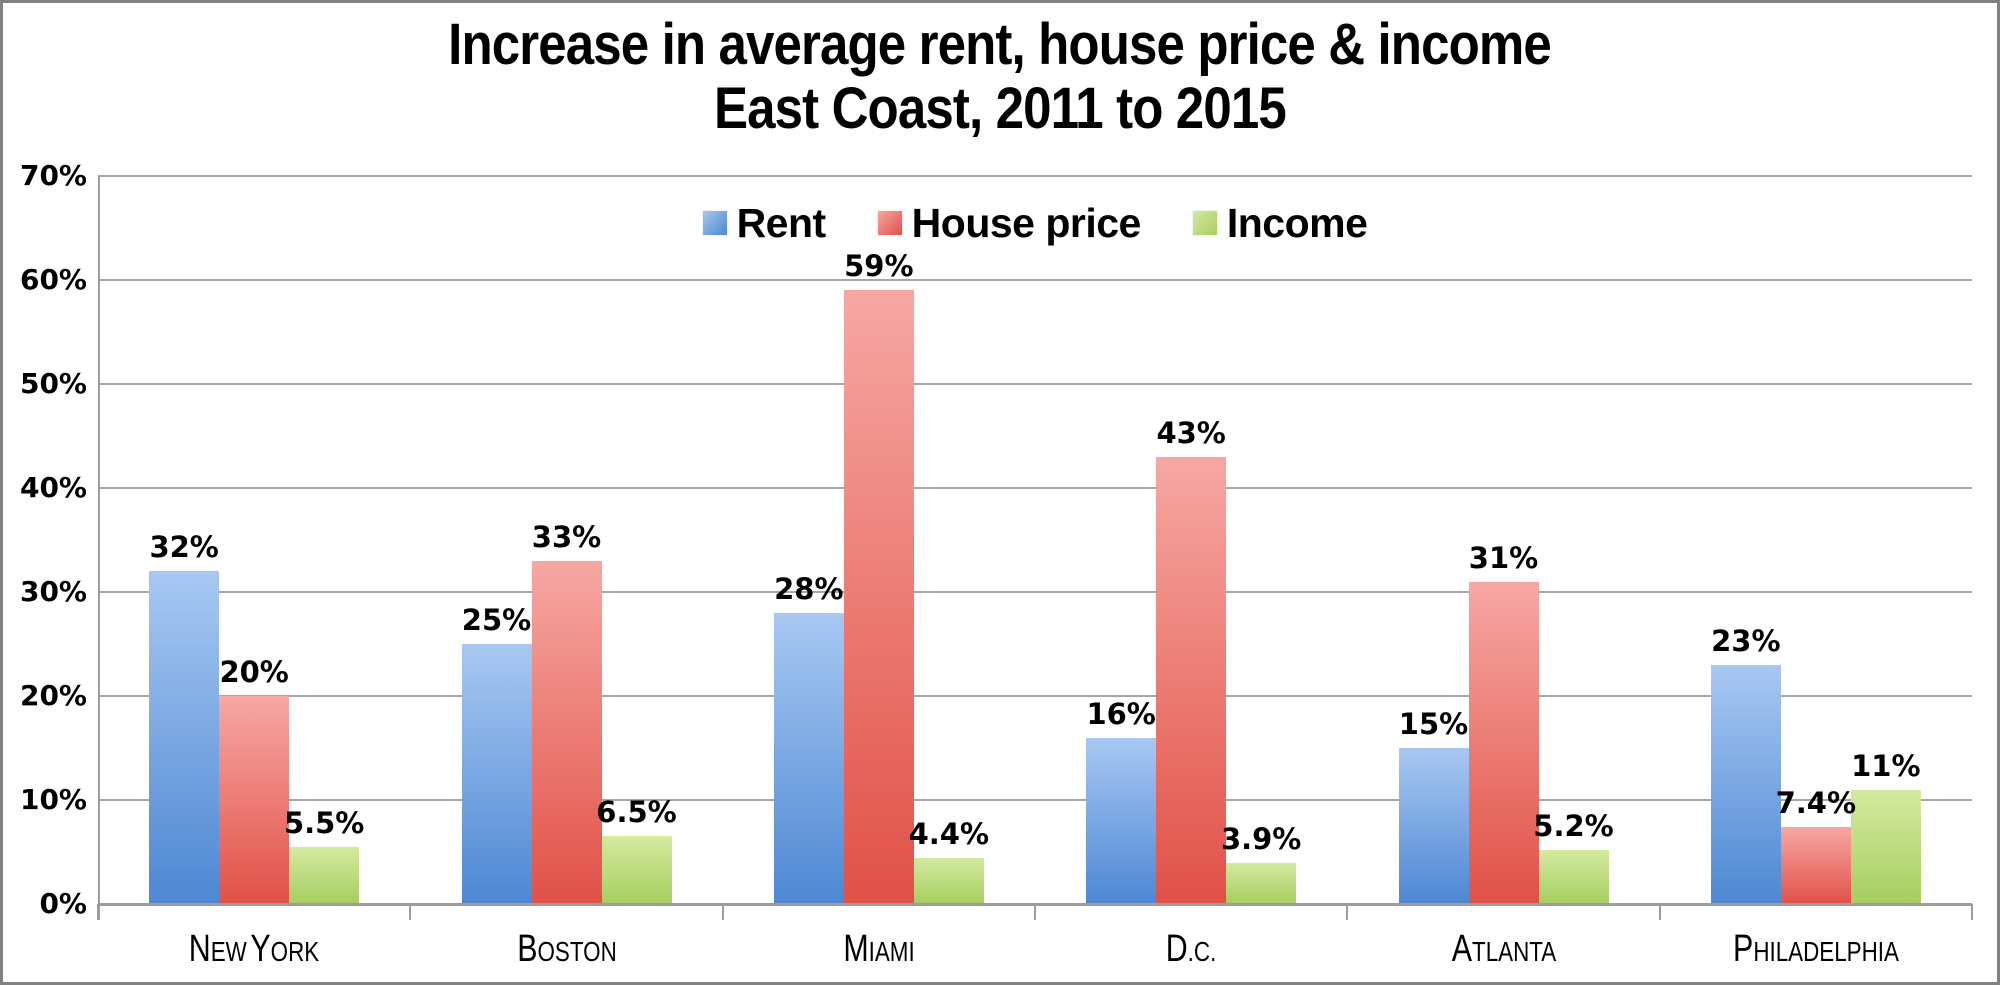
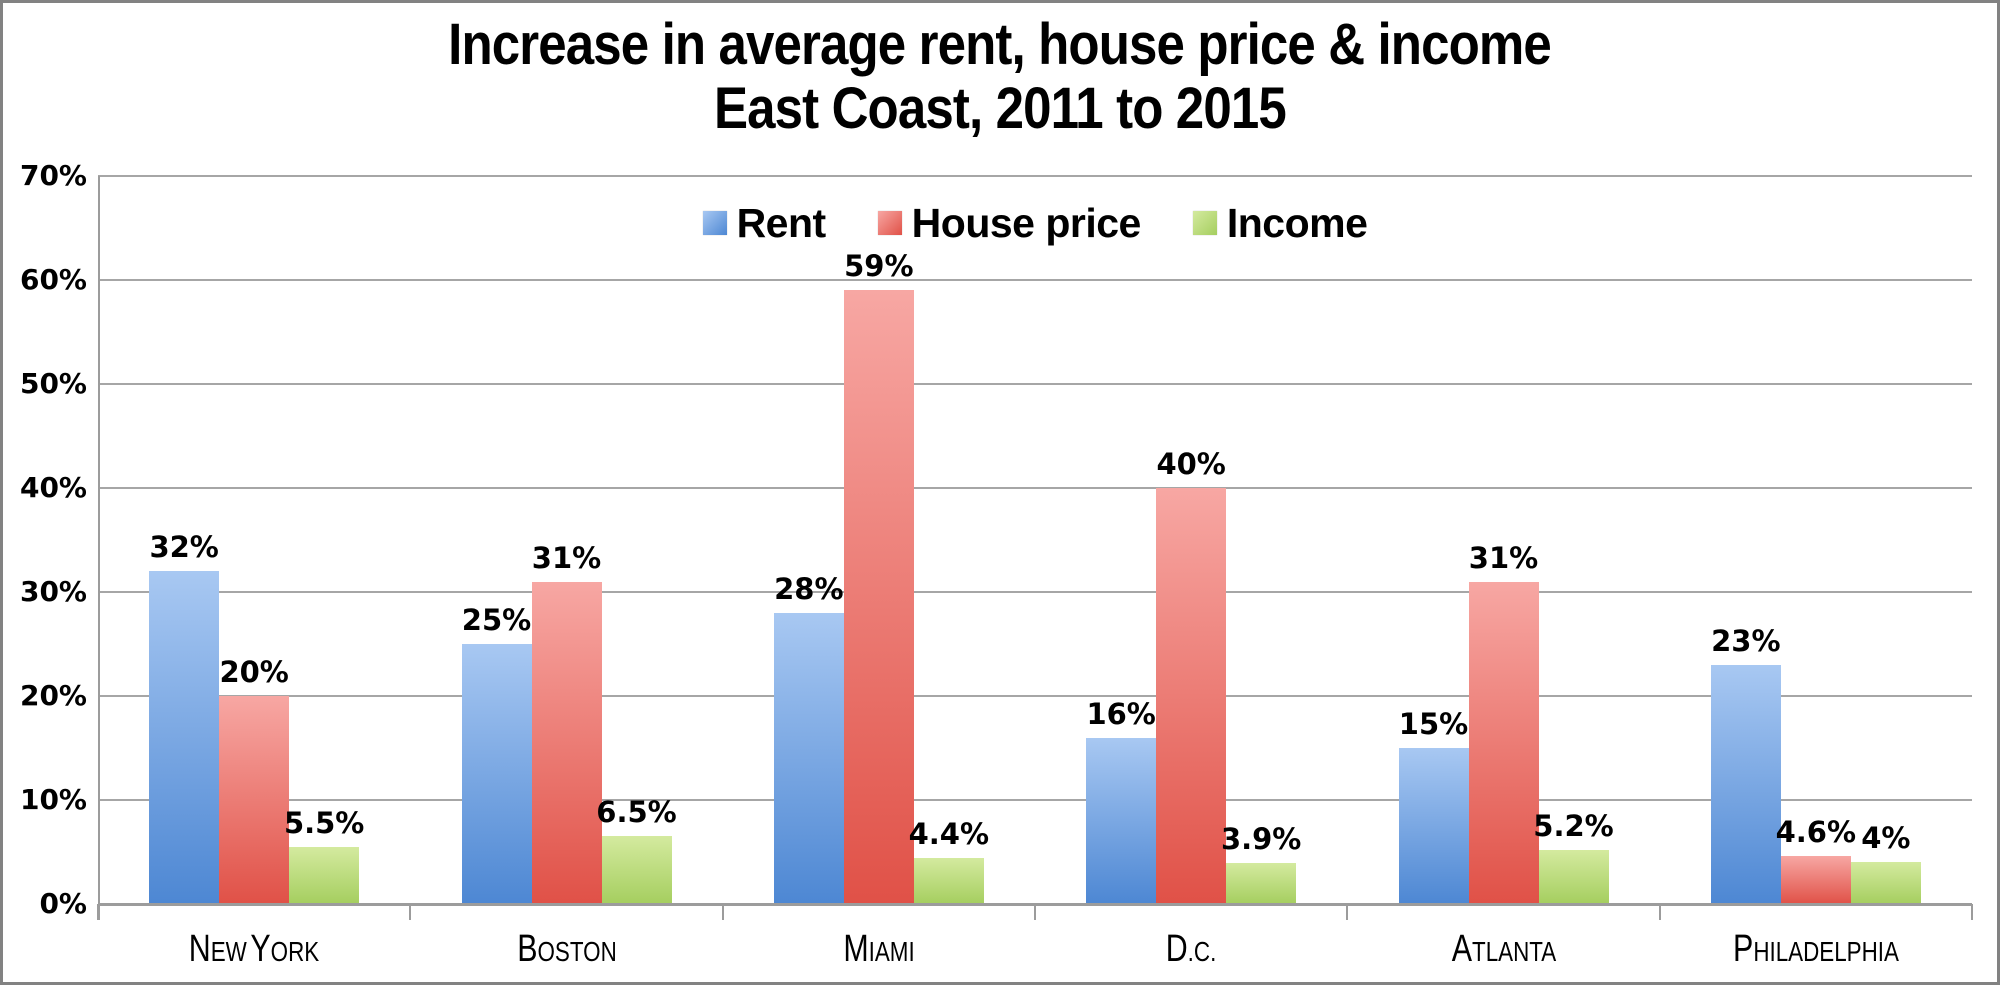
House price/Boston: 33% -> 31%
House price/D.C.: 43% -> 40%
House price/Philadelphia: 7.4% -> 4.6%
Income/Philadelphia: 11% -> 4%
